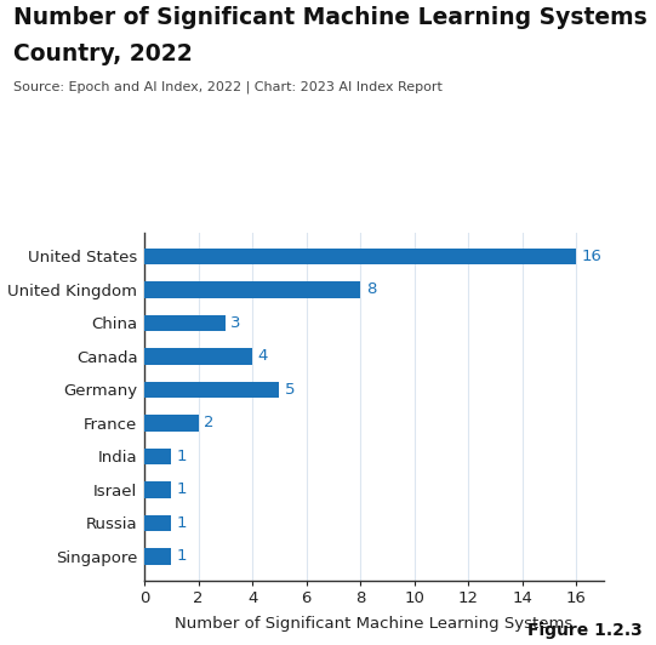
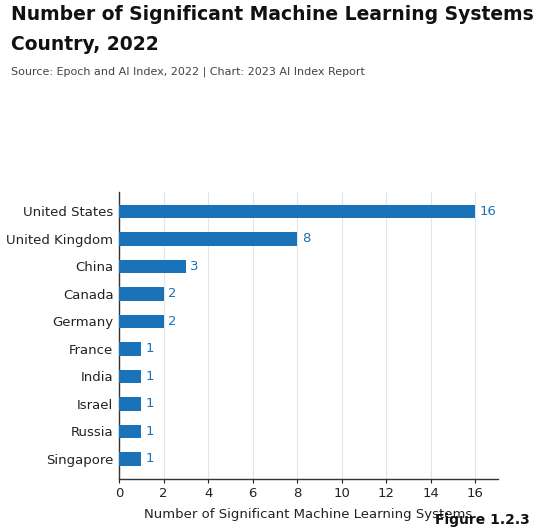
Canada: 4 -> 2
Germany: 5 -> 2
France: 2 -> 1
